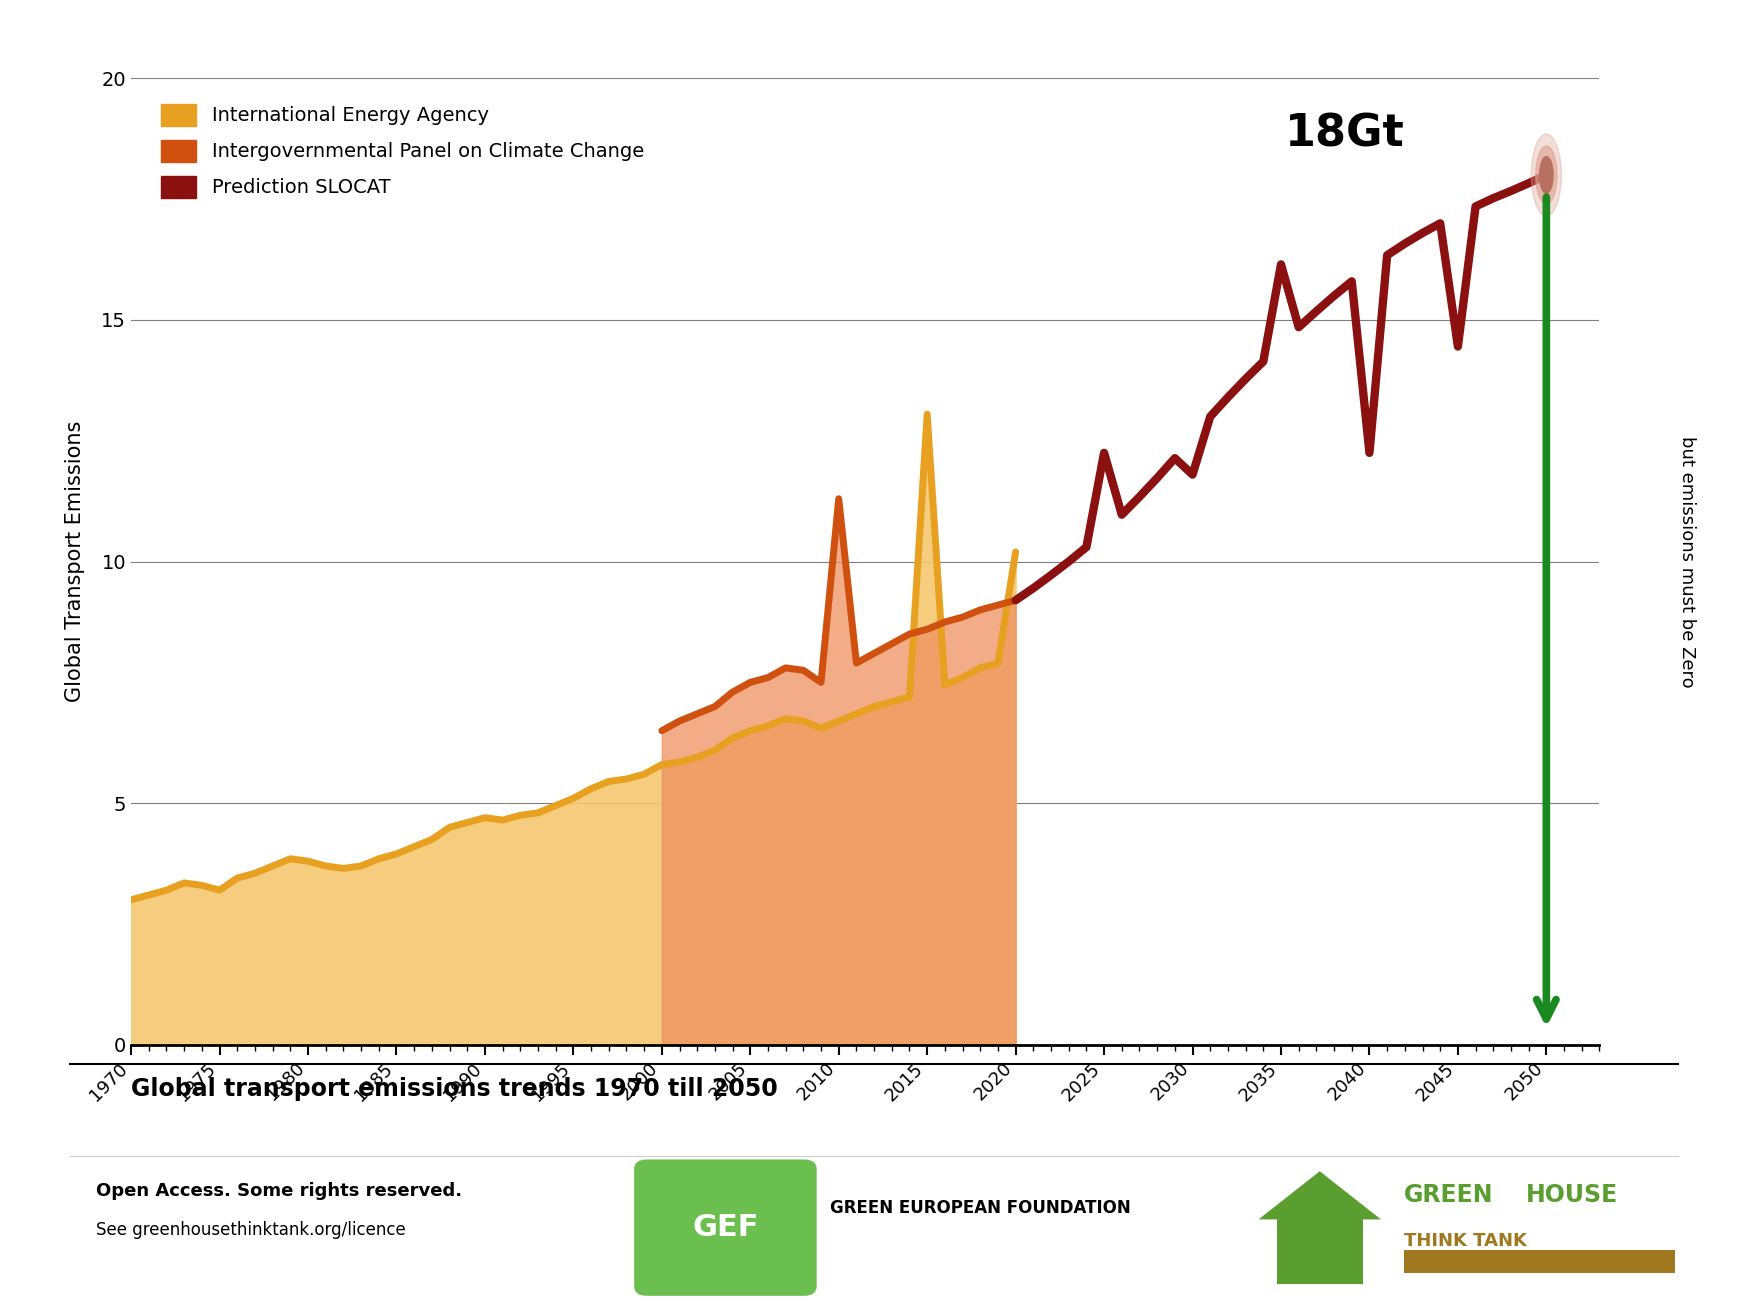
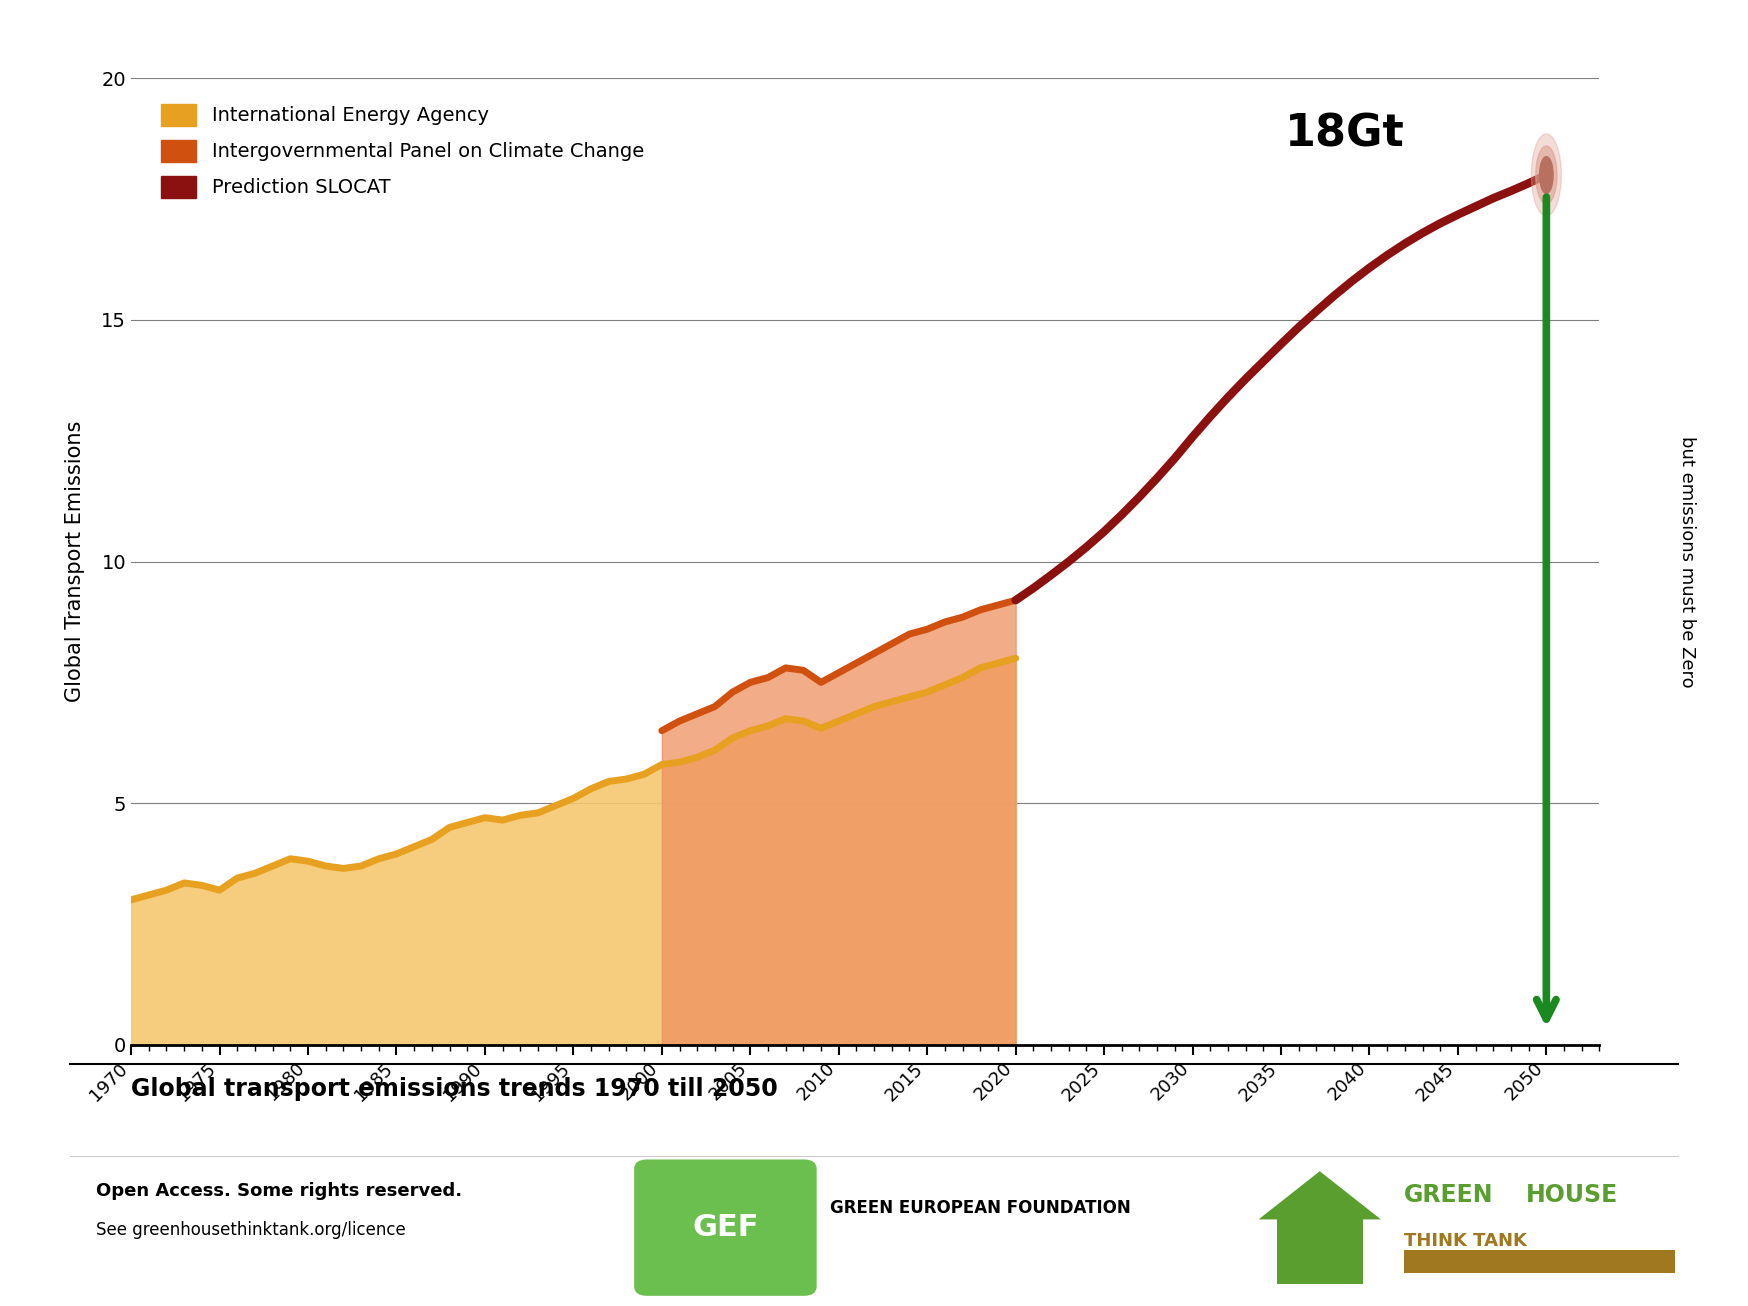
Intergovernmental Panel on Climate Change/2010: 11.30 -> 7.70
International Energy Agency/2015: 13.05 -> 7.30
International Energy Agency/2020: 10.20 -> 8.00
Prediction SLOCAT/2025: 12.25 -> 10.62
Prediction SLOCAT/2030: 11.80 -> 12.58
Prediction SLOCAT/2035: 16.15 -> 14.50
Prediction SLOCAT/2040: 12.25 -> 16.08
Prediction SLOCAT/2045: 14.45 -> 17.18
